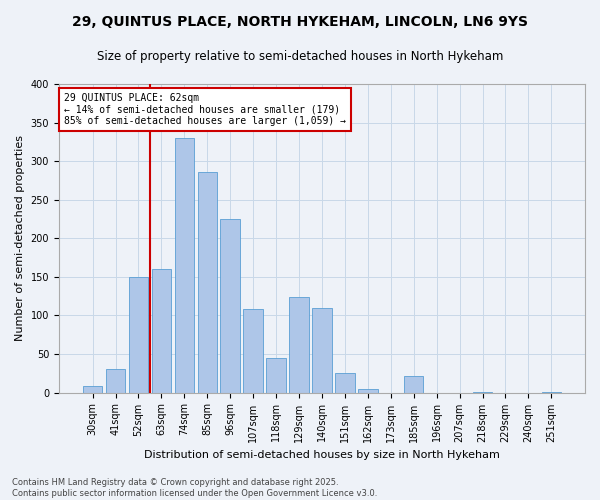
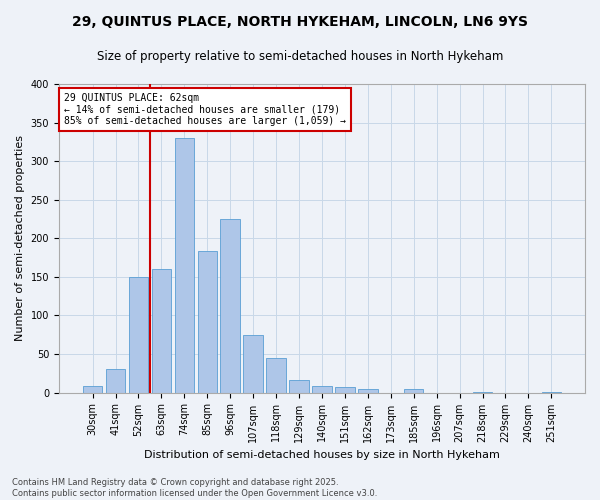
85sqm: 286 -> 183
107sqm: 108 -> 74
129sqm: 124 -> 16
140sqm: 110 -> 8
151sqm: 26 -> 7
185sqm: 22 -> 4
